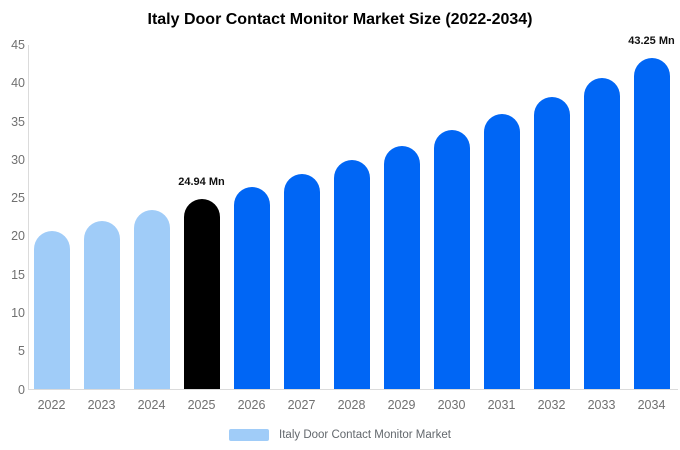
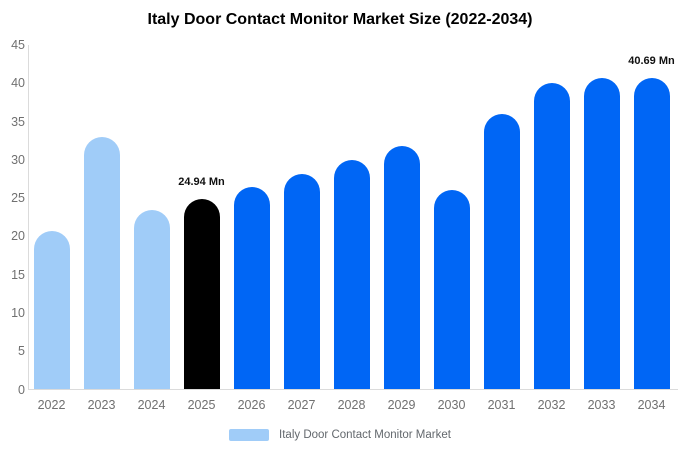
2023: 22 -> 33
2030: 34 -> 26
2032: 38 -> 40
2034: 43.25 -> 40.69
